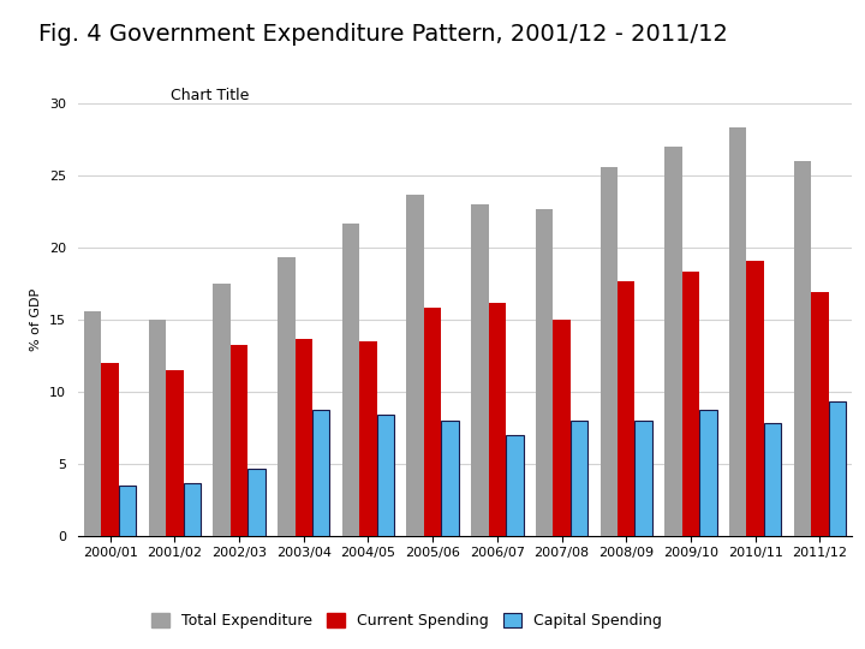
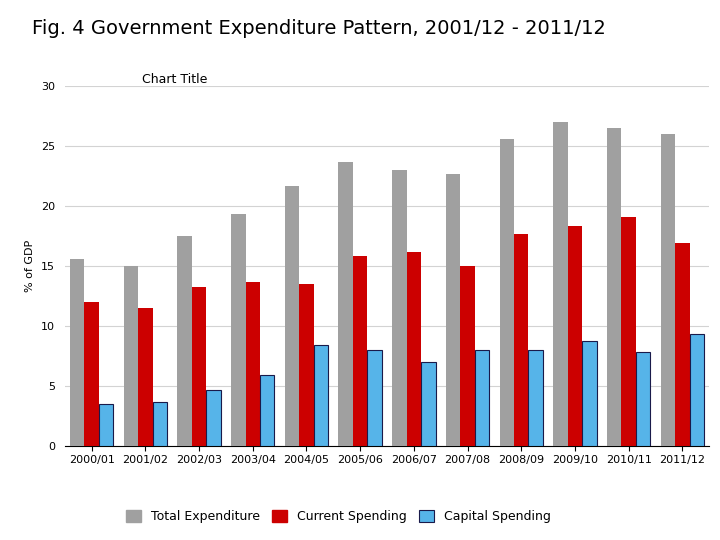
Capital Spending/2003/04: 8.7 -> 5.9
Total Expenditure/2010/11: 28.4 -> 26.5
